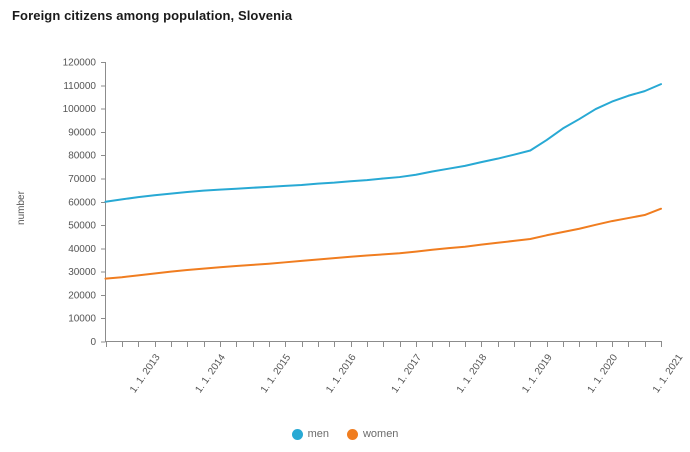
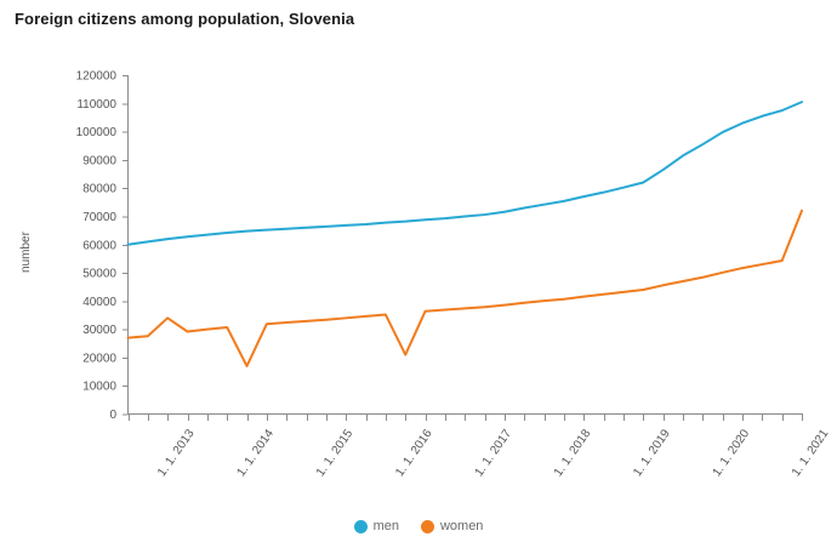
women/1. 1. 2013: 28000 -> 34000
women/1. 1. 2014: 31000 -> 17000
women/1. 1. 2016: 36000 -> 21000
women/1. 1. 2021: 57000 -> 72000
